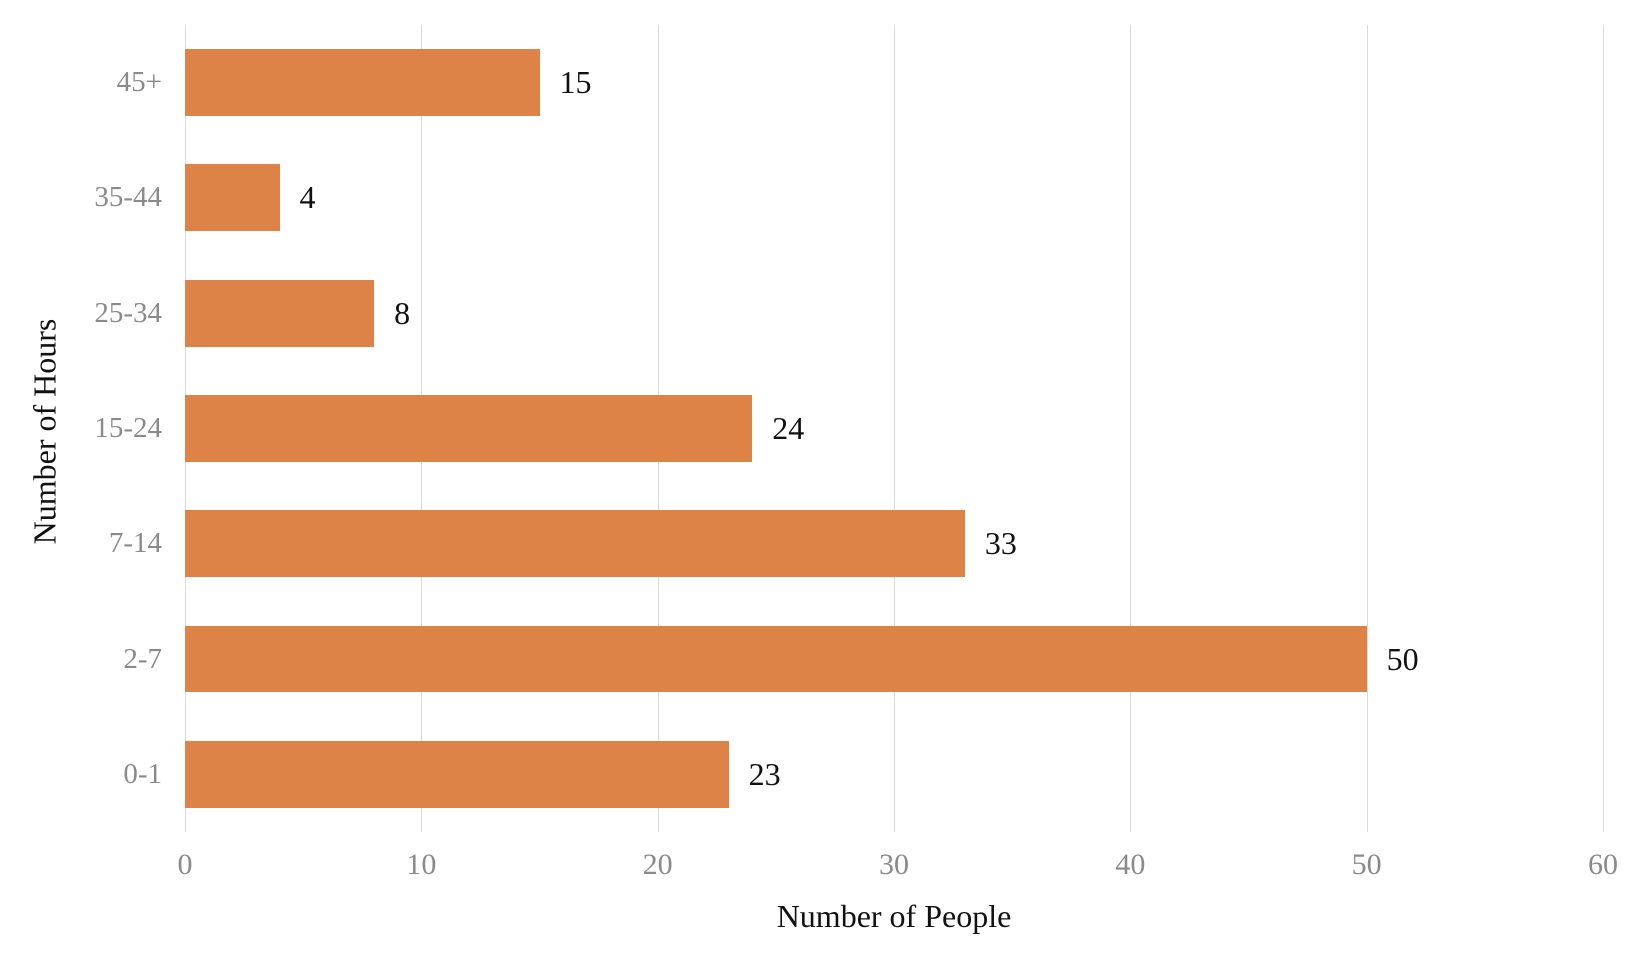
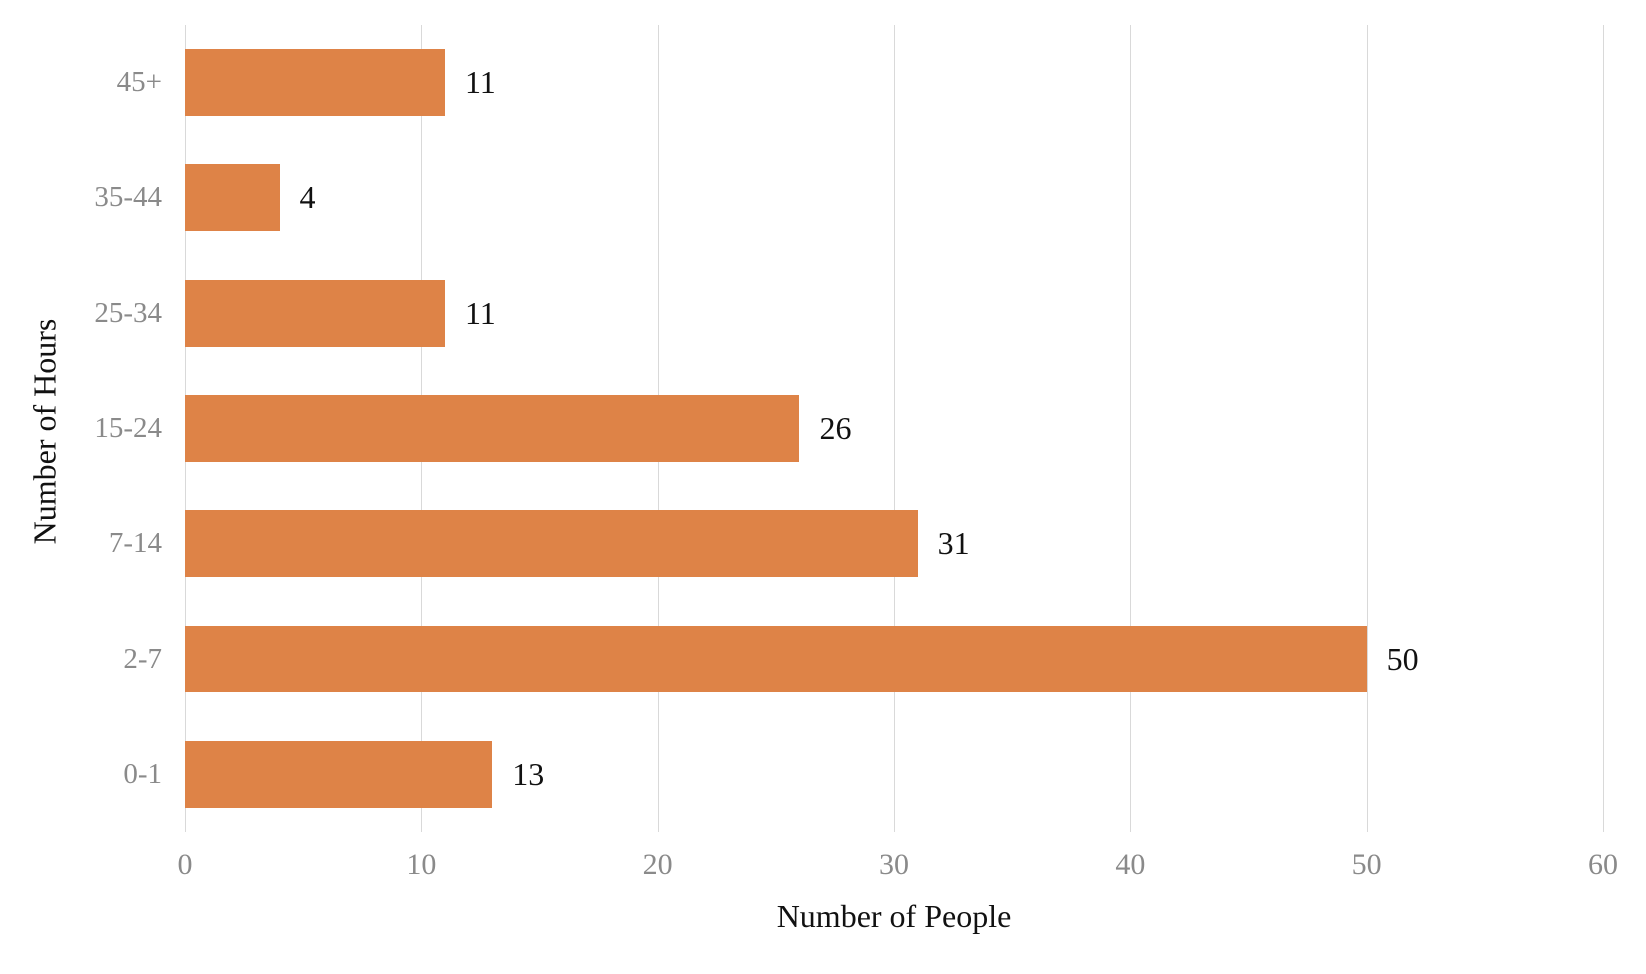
45+: 15 -> 11
25-34: 8 -> 11
15-24: 24 -> 26
7-14: 33 -> 31
0-1: 23 -> 13
